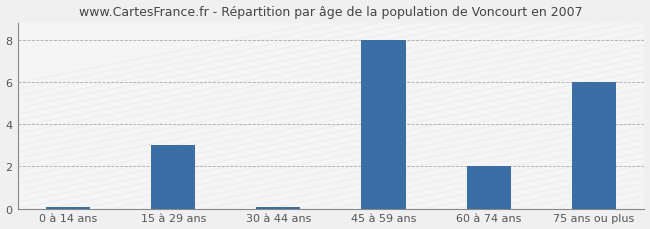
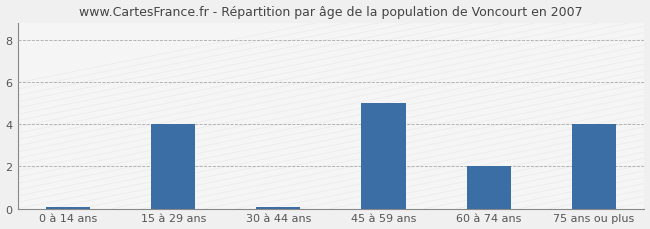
15 à 29 ans: 3.00 -> 4.00
45 à 59 ans: 8.00 -> 5.00
75 ans ou plus: 6.00 -> 4.00
